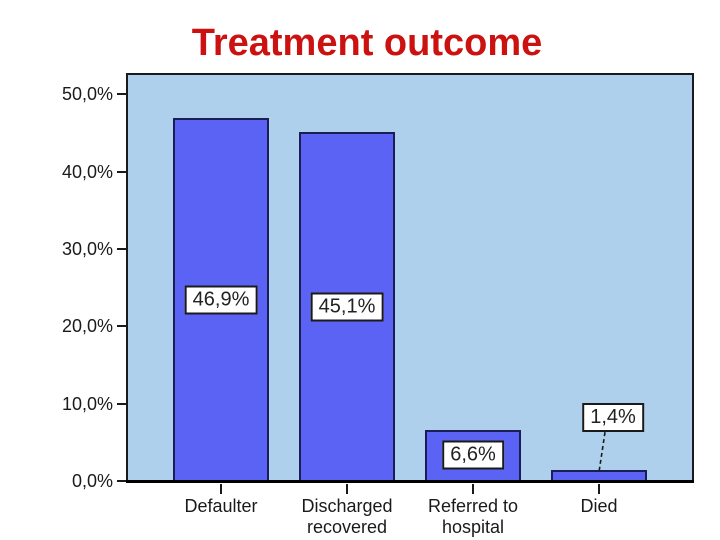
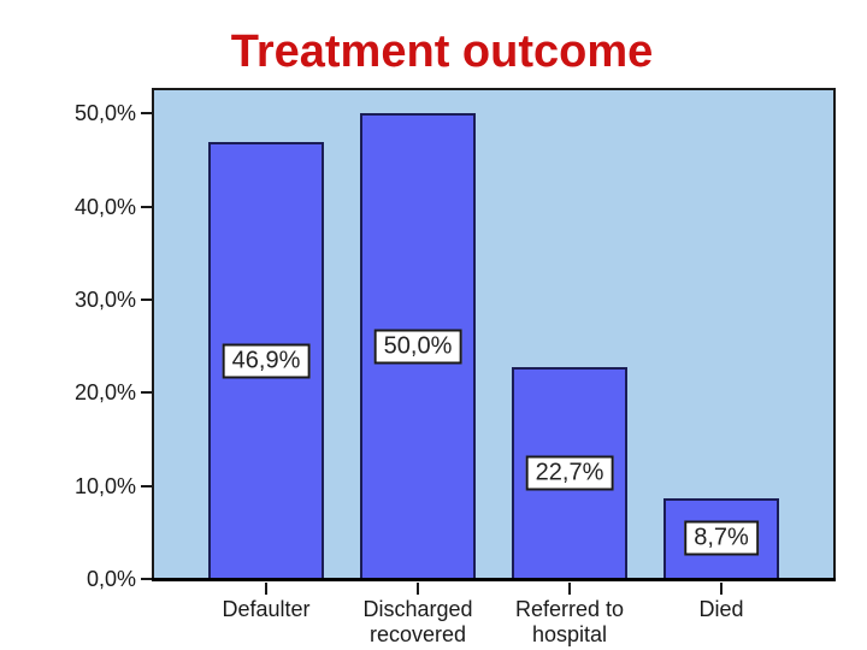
Discharged recovered: 45,1% -> 50,0%
Referred to hospital: 6,6% -> 22,7%
Died: 1,4% -> 8,7%
